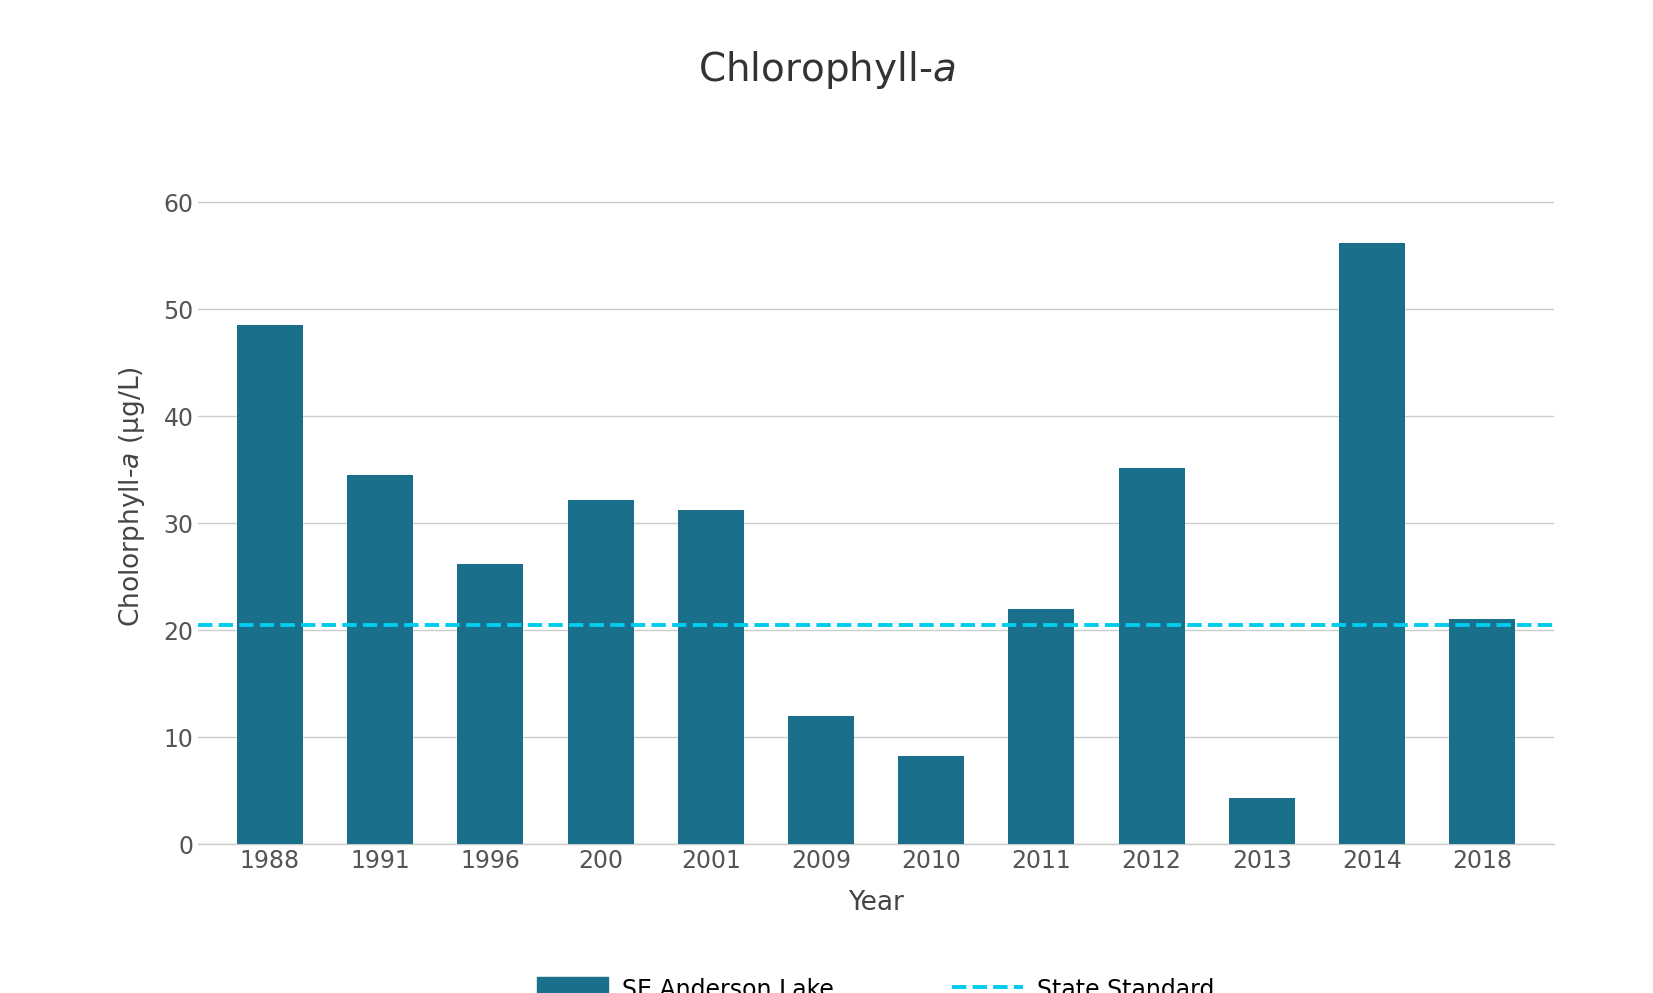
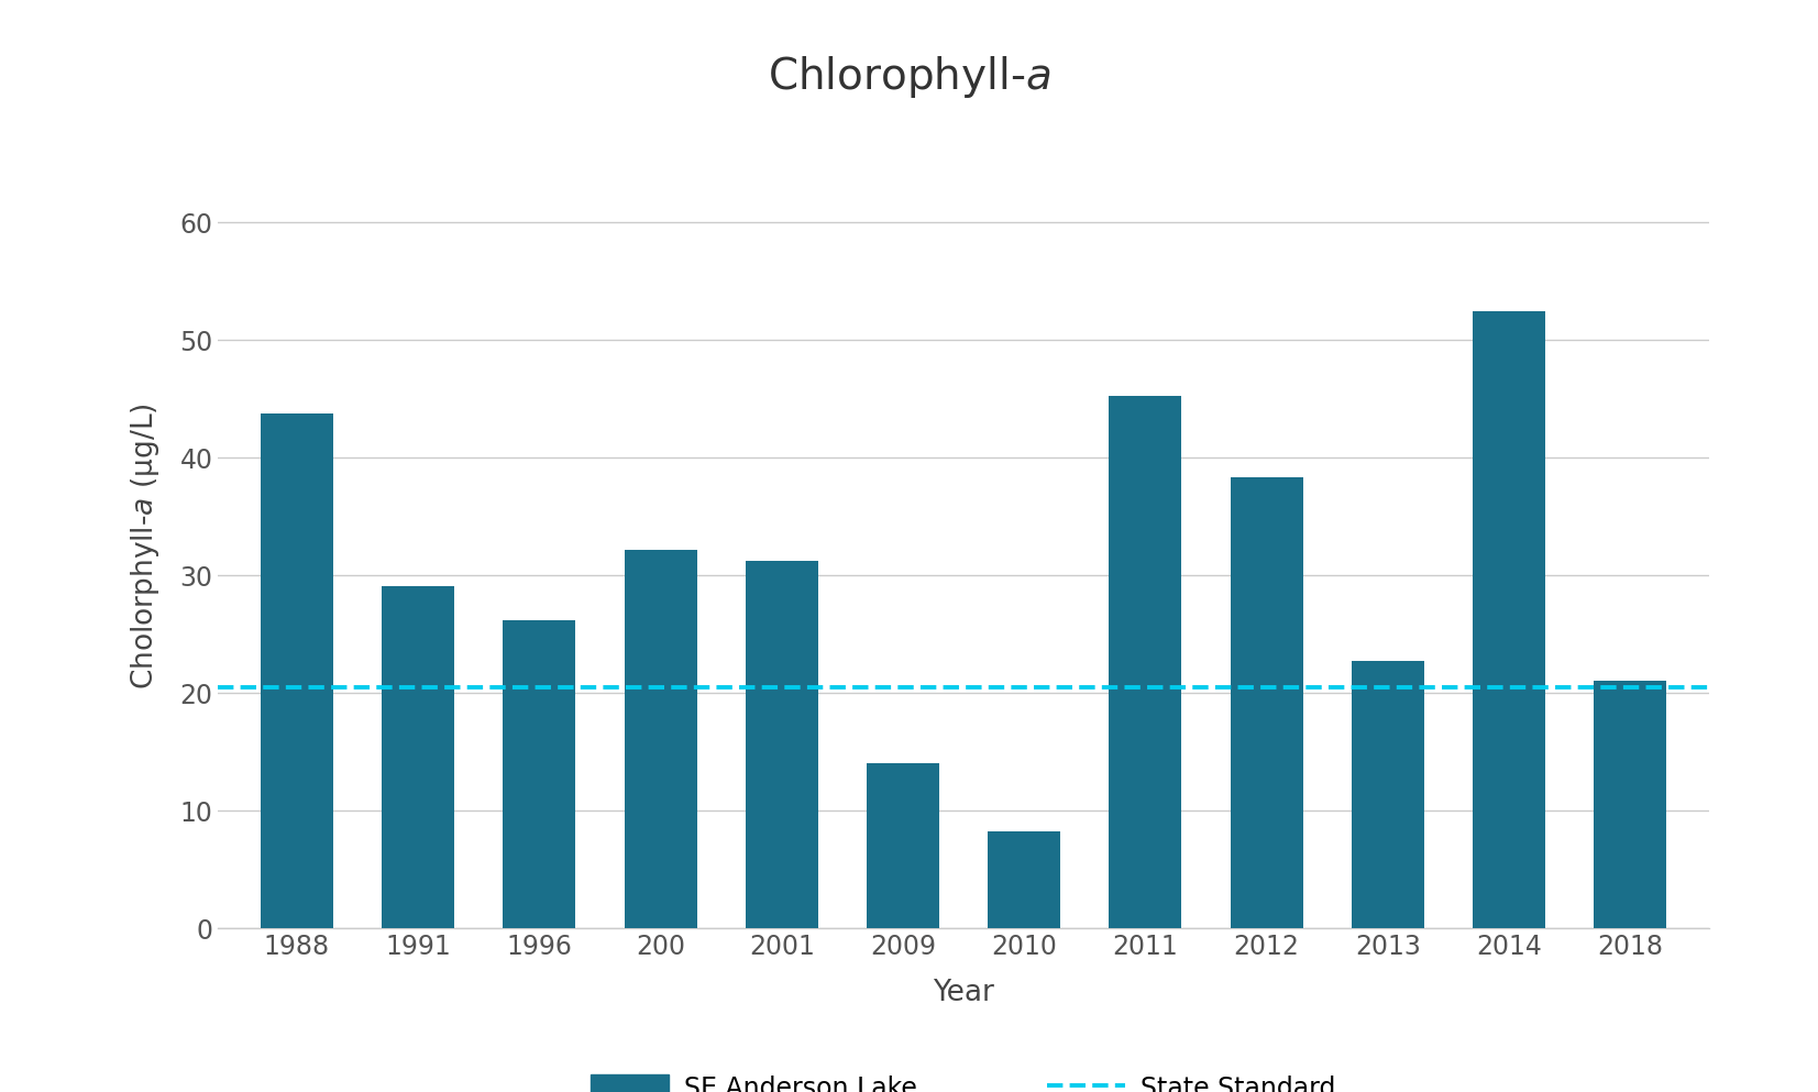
1988: 48.5 -> 43.8
1991: 34.5 -> 29.1
2009: 12.0 -> 14.0
2011: 22.0 -> 45.3
2012: 35.2 -> 38.3
2013: 4.3 -> 22.7
2014: 56.2 -> 52.5
